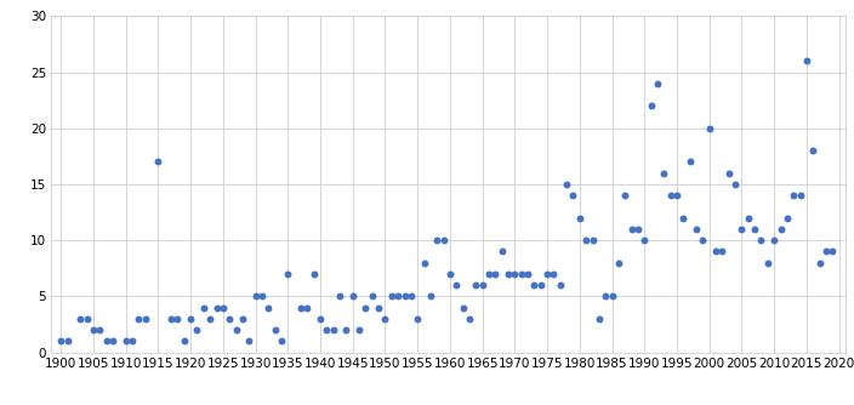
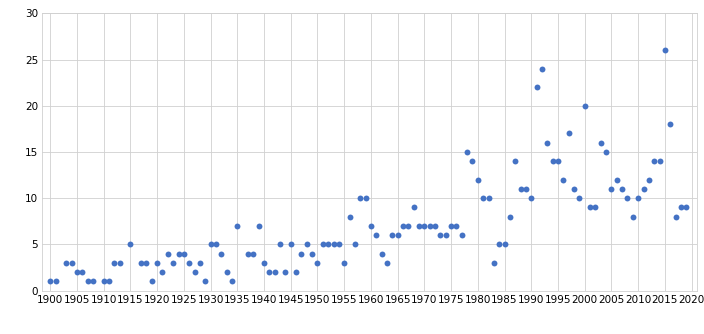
1915: 17 -> 5
